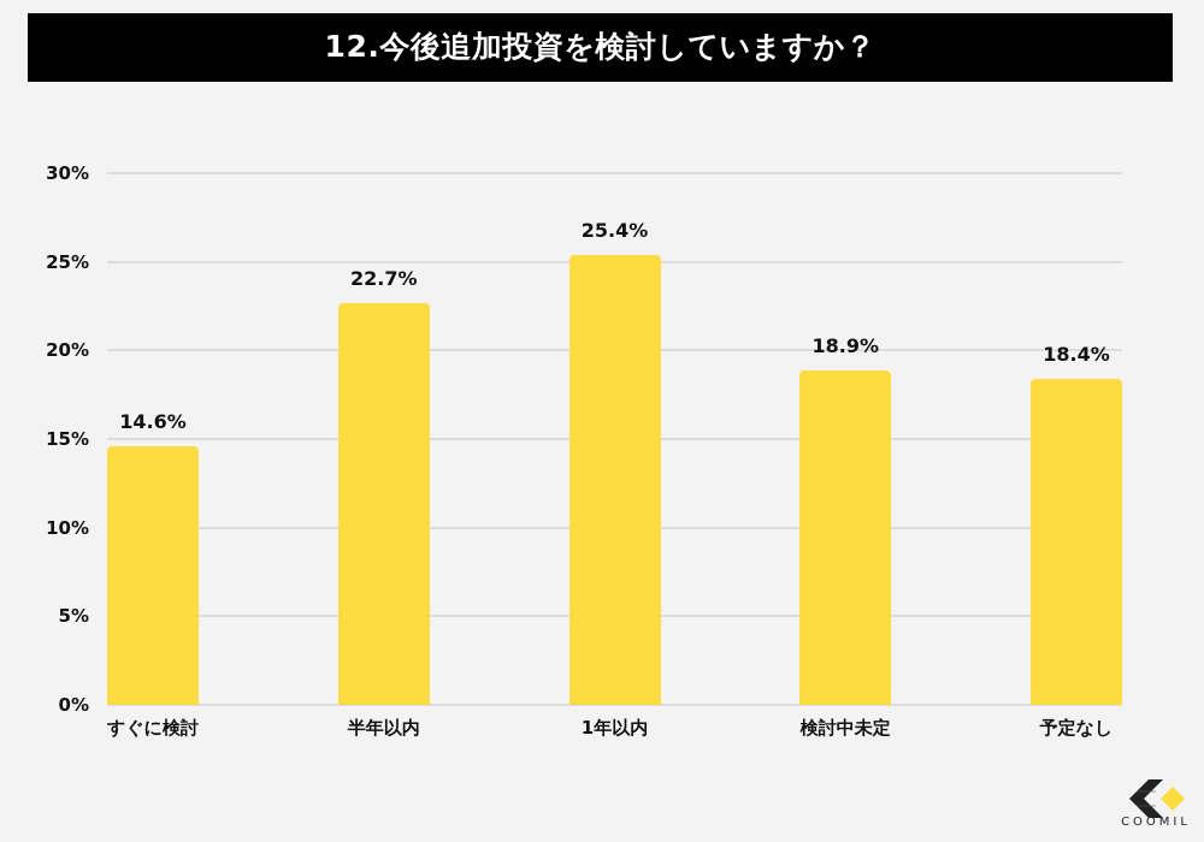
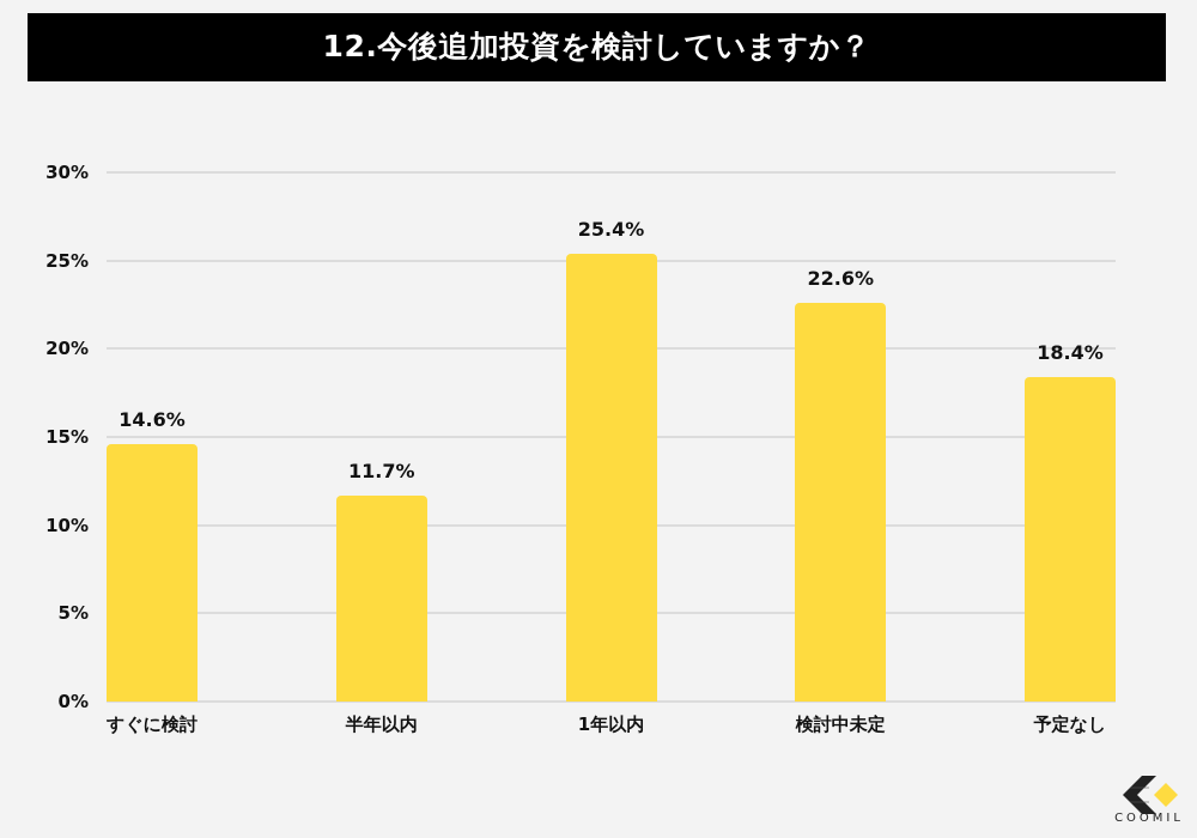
半年以内: 22.7% -> 11.7%
検討中未定: 18.9% -> 22.6%
